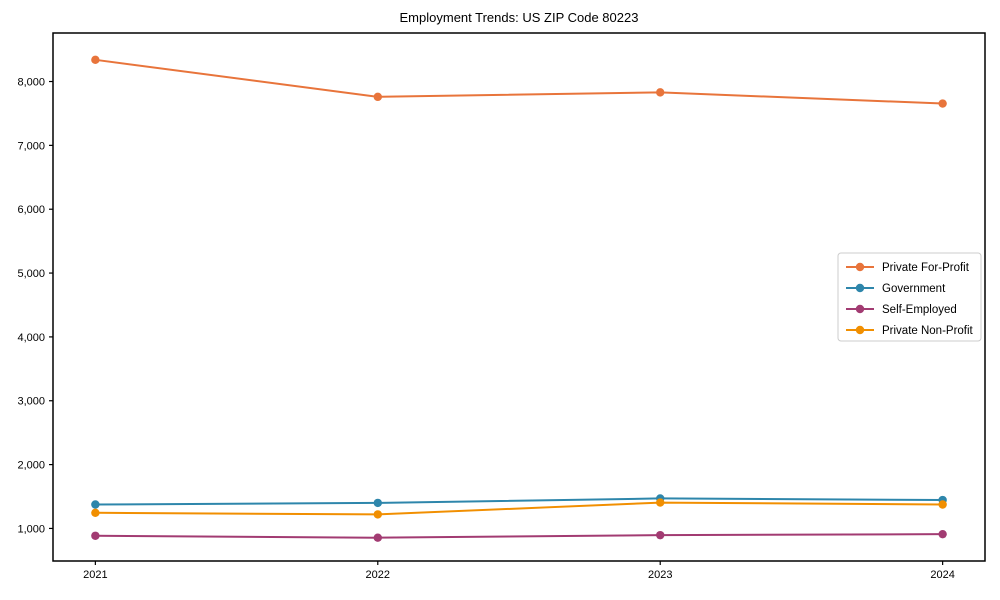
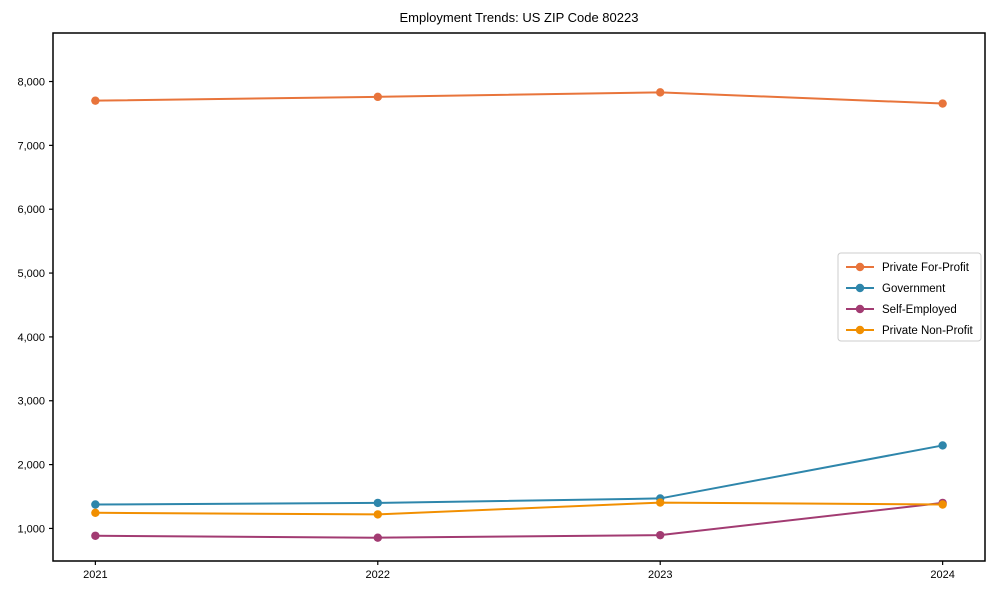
Private For-Profit/2021: 8300 -> 7700
Government/2024: 1400 -> 2300
Self-Employed/2024: 900 -> 1400
